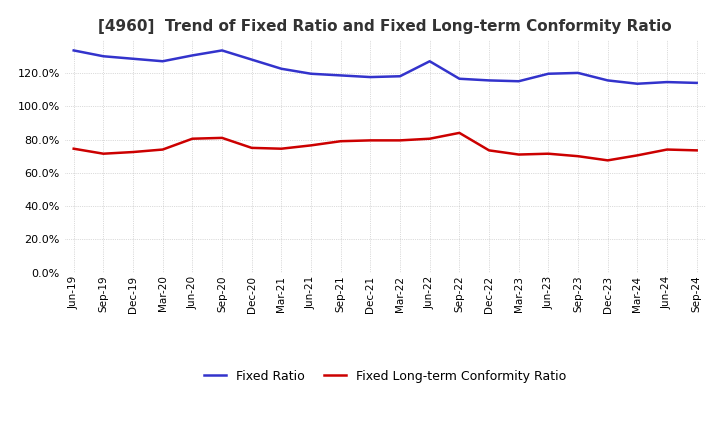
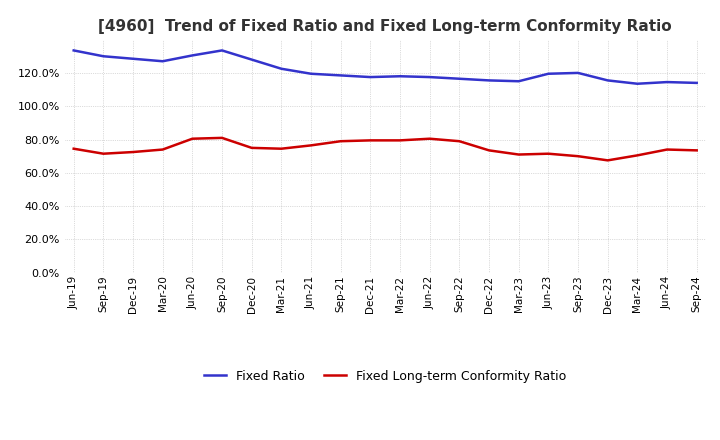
Fixed Ratio/Jun-22: 127% -> 118%
Fixed Long-term Conformity Ratio/Sep-22: 84% -> 79%
